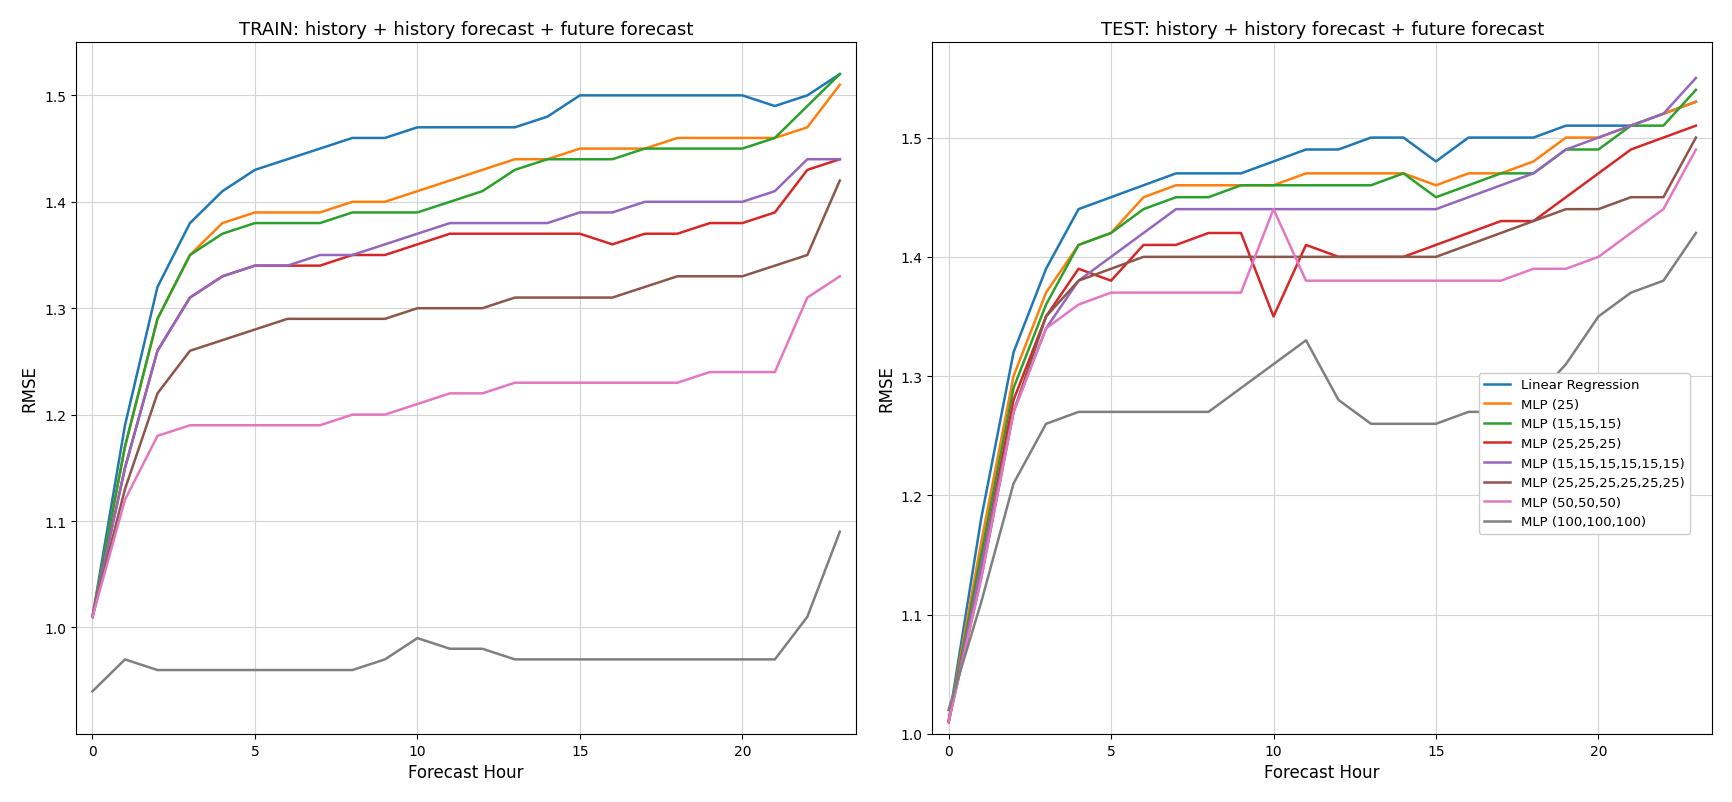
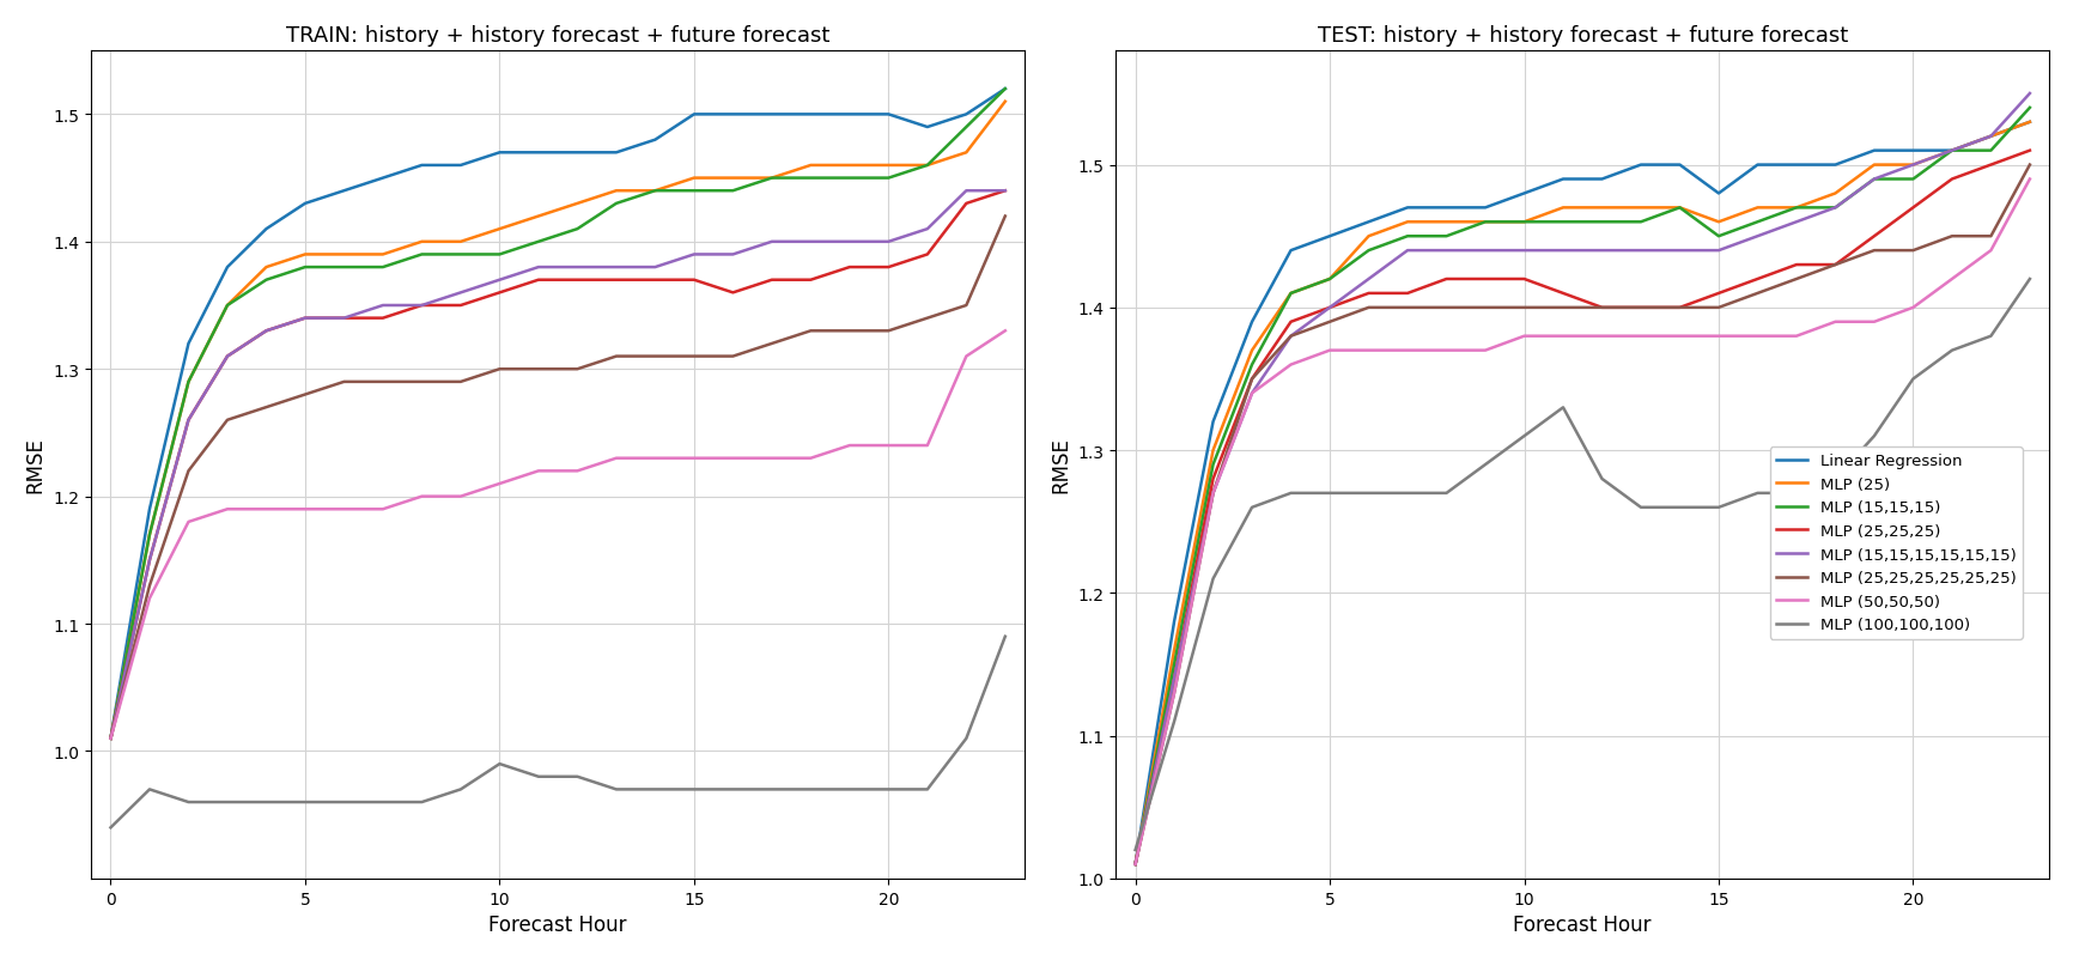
TEST: history + history forecast + future forecast/MLP (25,25,25)/5: 1.38 -> 1.40
TEST: history + history forecast + future forecast/MLP (25,25,25)/10: 1.35 -> 1.42
TEST: history + history forecast + future forecast/MLP (50,50,50)/10: 1.44 -> 1.38
